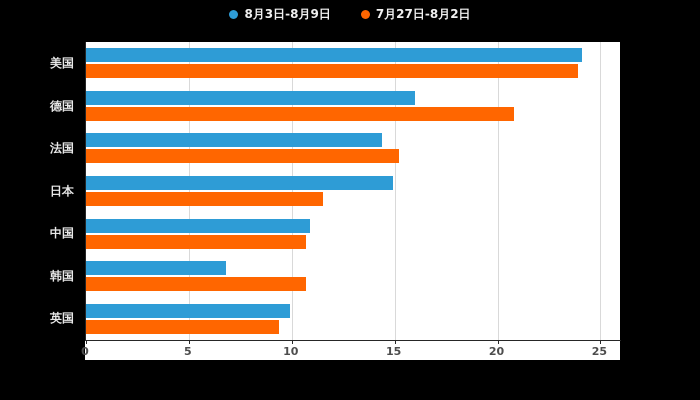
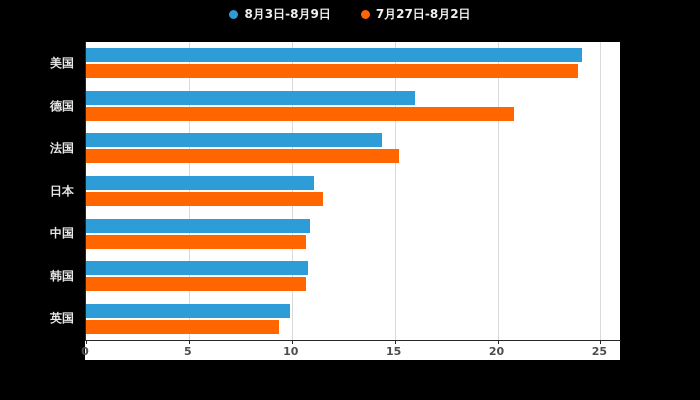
8月3日-8月9日/日本: 14.9 -> 11.1
8月3日-8月9日/韩国: 6.8 -> 10.8
